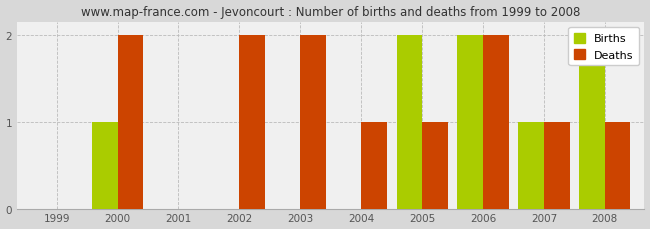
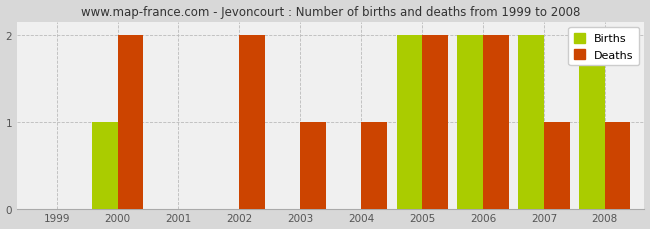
Deaths/2003: 2 -> 1
Deaths/2005: 1 -> 2
Births/2007: 1 -> 2
